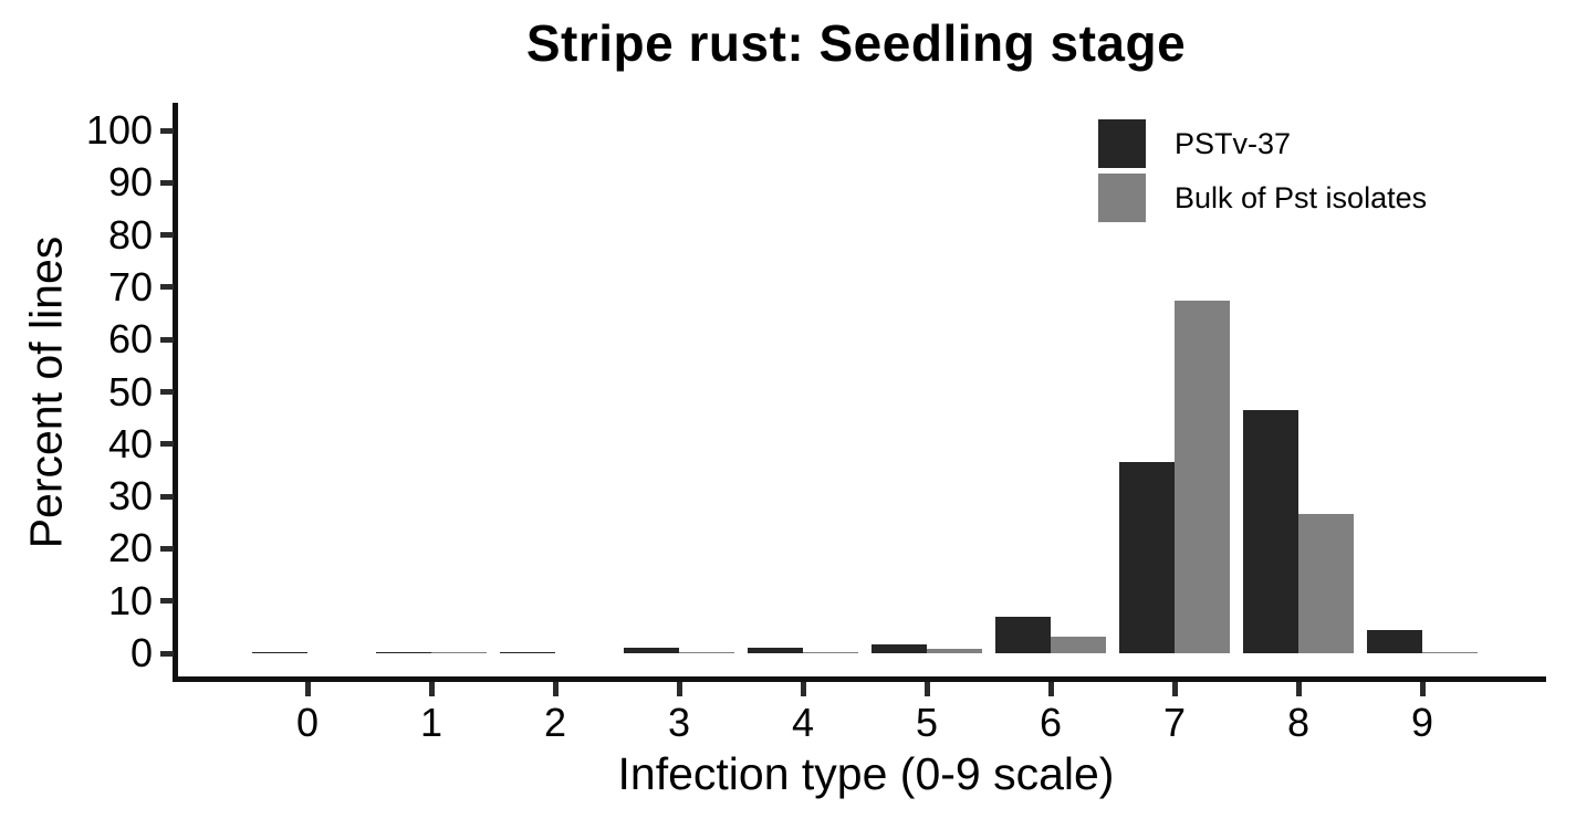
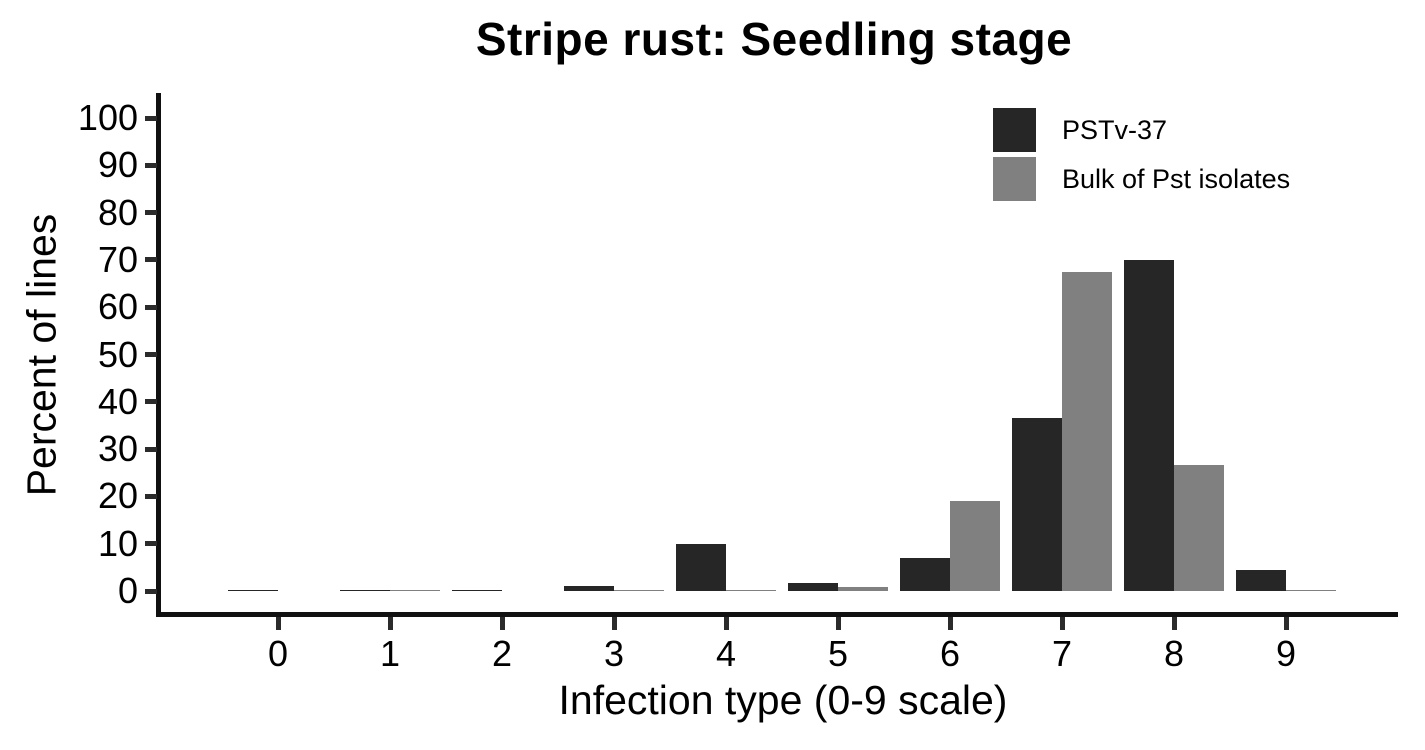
PSTv-37/4: 1 -> 10
Bulk of Pst isolates/6: 3 -> 19
PSTv-37/8: 46 -> 70
